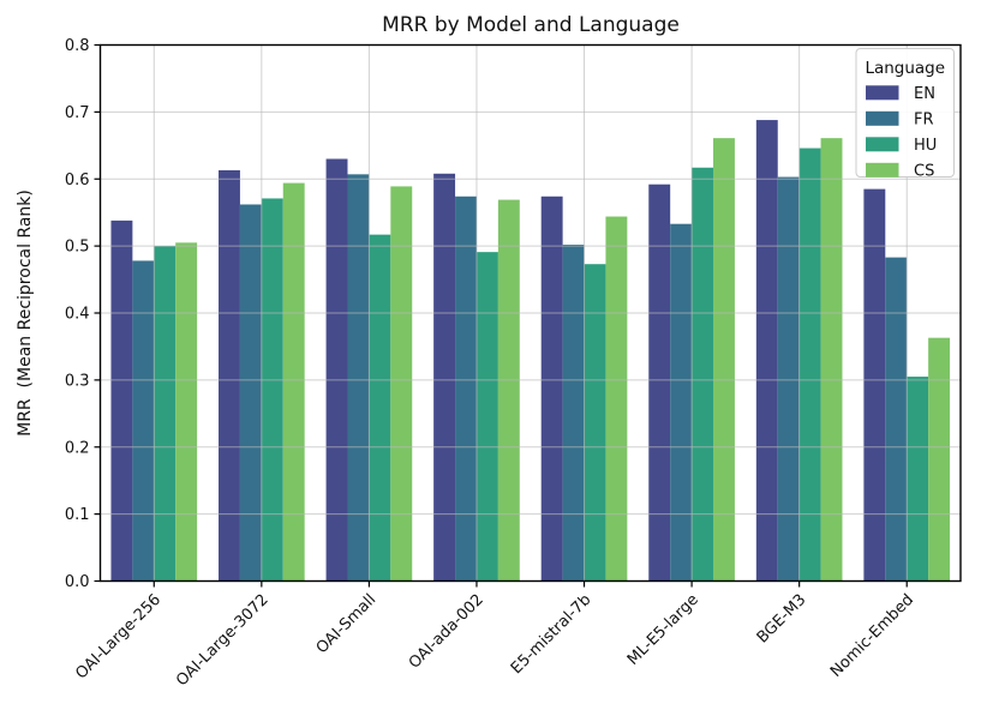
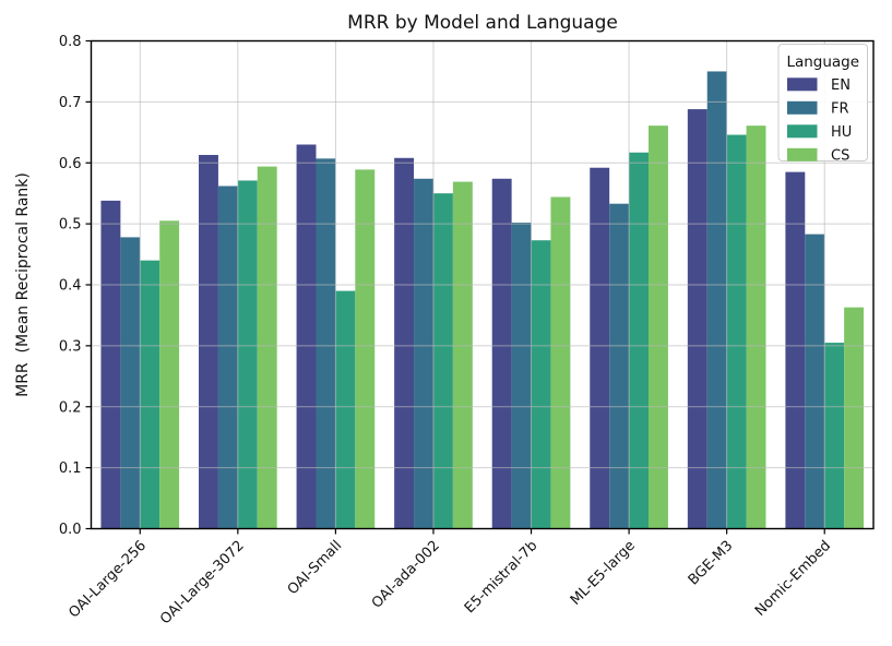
HU/OAI-Large-256: 0.50 -> 0.44
HU/OAI-Small: 0.52 -> 0.39
HU/OAI-ada-002: 0.49 -> 0.55
FR/BGE-M3: 0.60 -> 0.75
